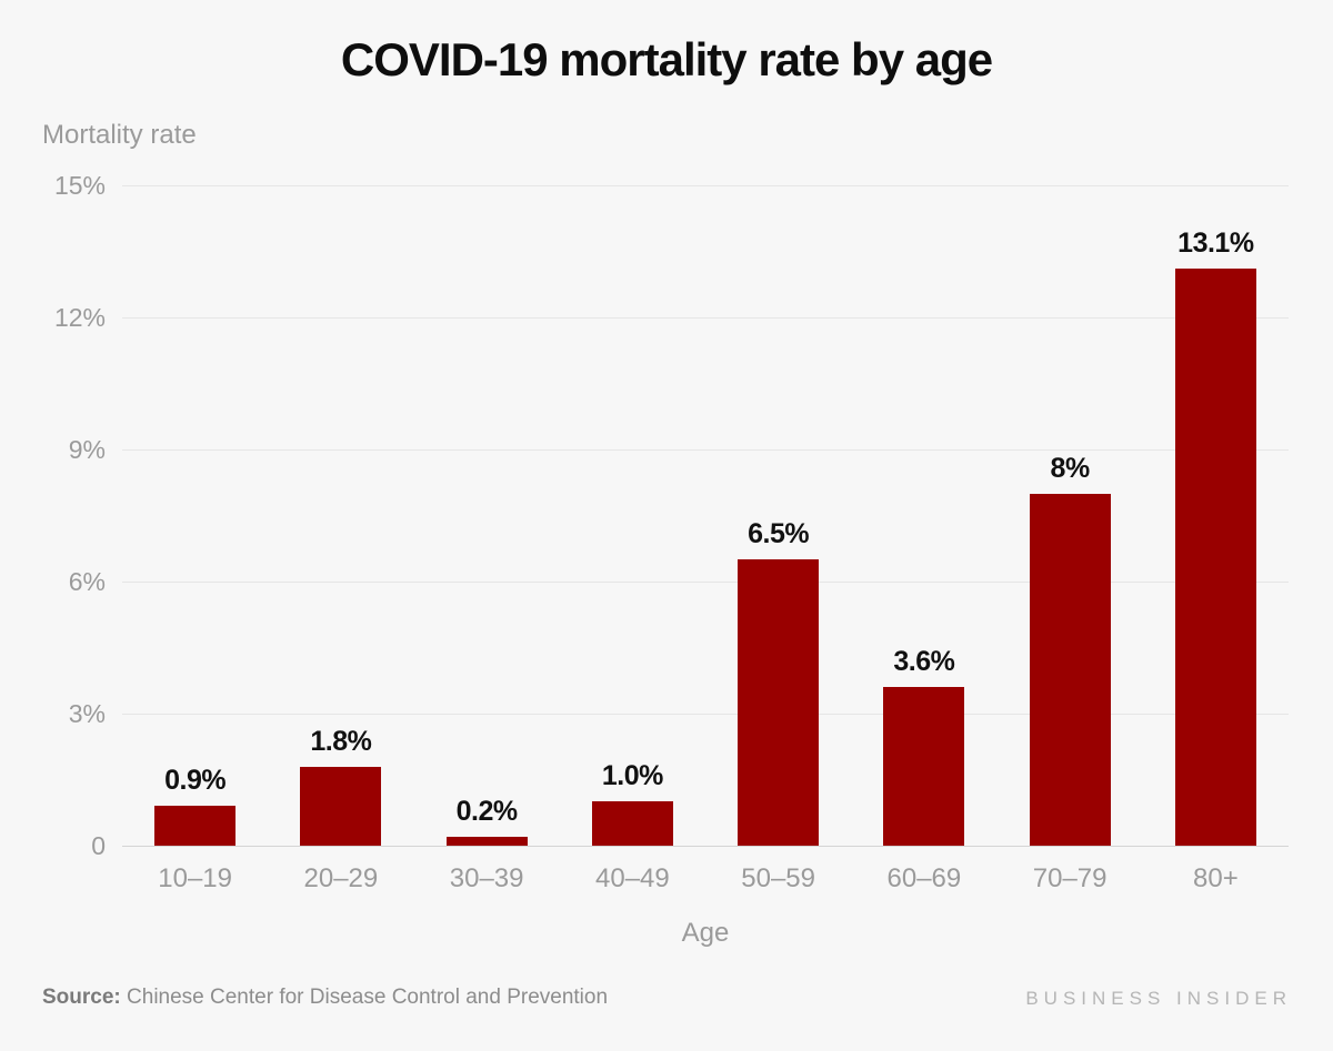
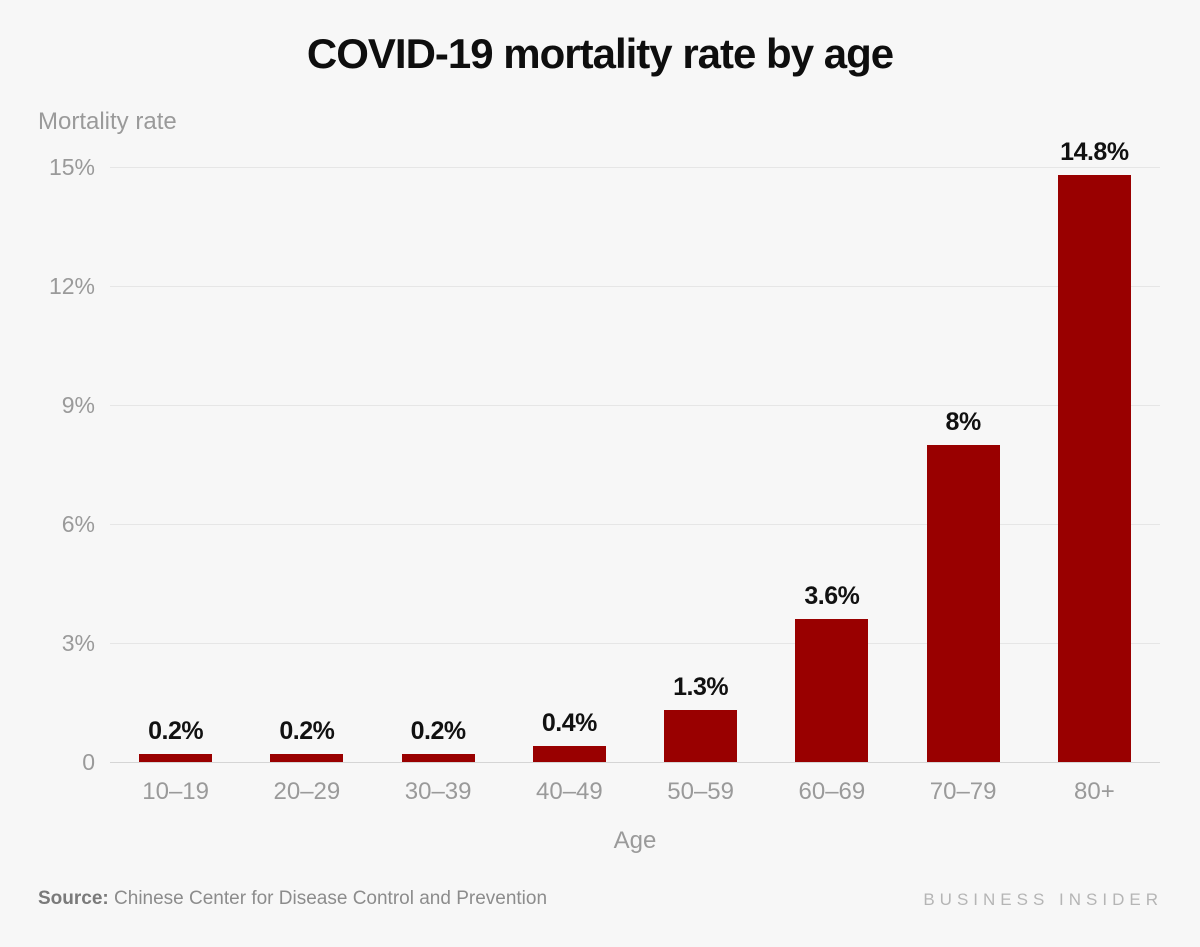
10–19: 0.9% -> 0.2%
20–29: 1.8% -> 0.2%
40–49: 1.0% -> 0.4%
50–59: 6.5% -> 1.3%
80+: 13.1% -> 14.8%
